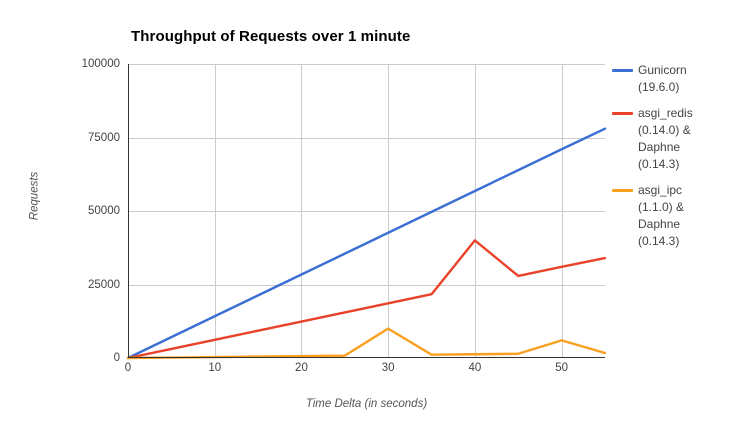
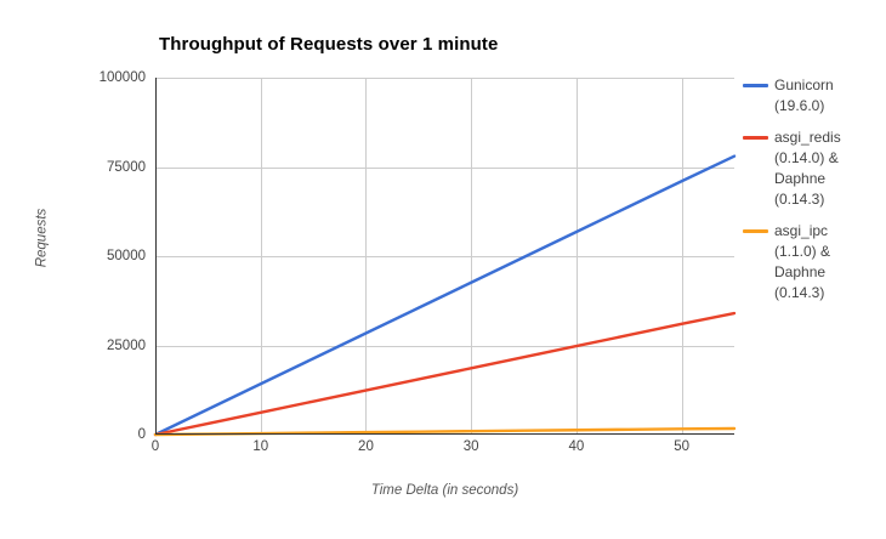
asgi_ipc (1.1.0) & Daphne (0.14.3)/30: 10000 -> 1000
asgi_redis (0.14.0) & Daphne (0.14.3)/40: 40000 -> 25000
asgi_ipc (1.1.0) & Daphne (0.14.3)/50: 6000 -> 2000
